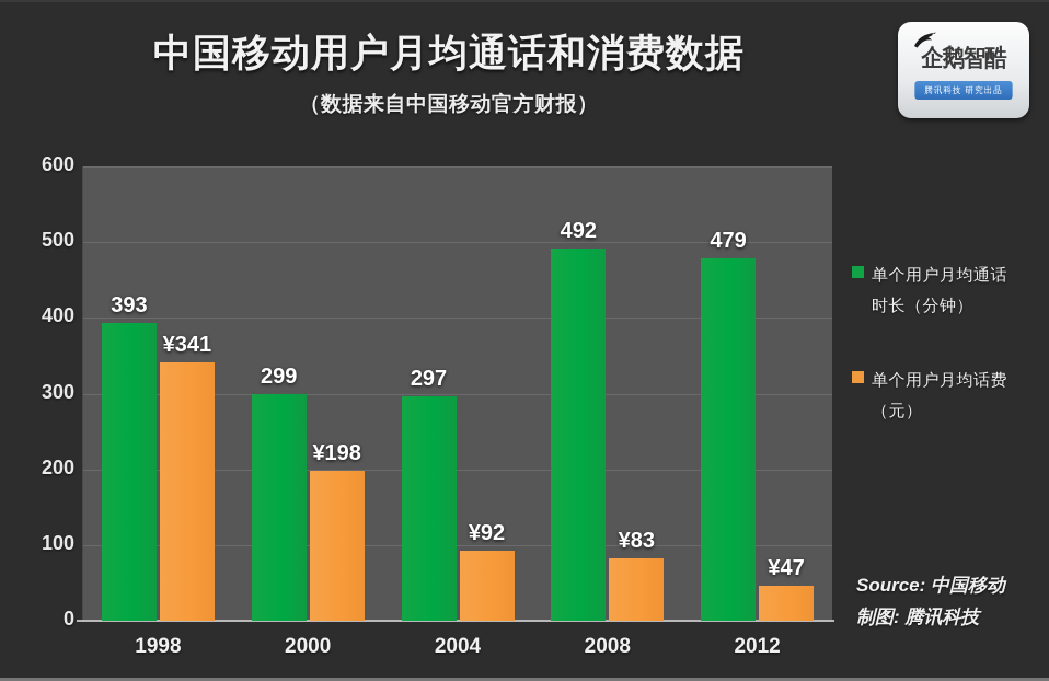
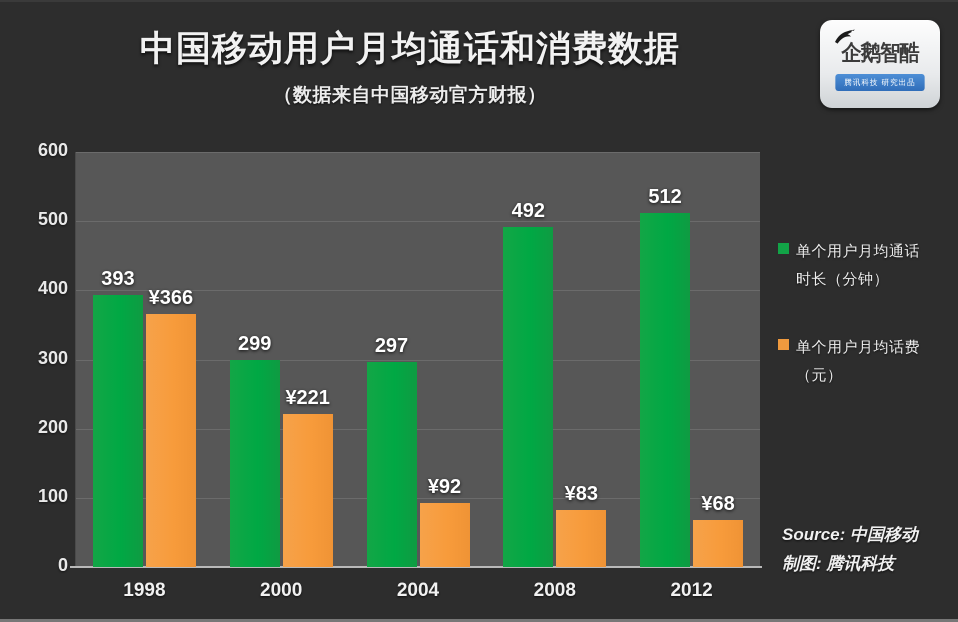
单个用户月均话费（元）/1998: ¥341 -> ¥366
单个用户月均话费（元）/2000: ¥198 -> ¥221
单个用户月均通话时长（分钟）/2012: 479 -> 512
单个用户月均话费（元）/2012: ¥47 -> ¥68
